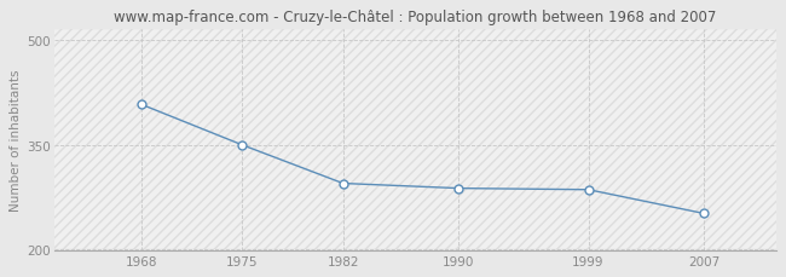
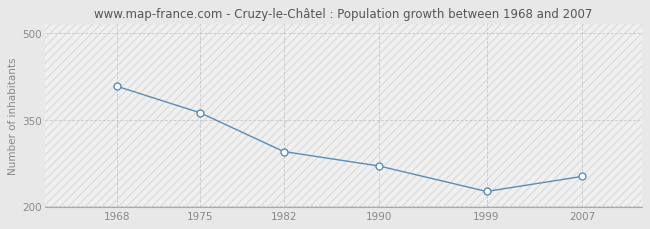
1975: 350 -> 362
1990: 288 -> 270
1999: 286 -> 226
